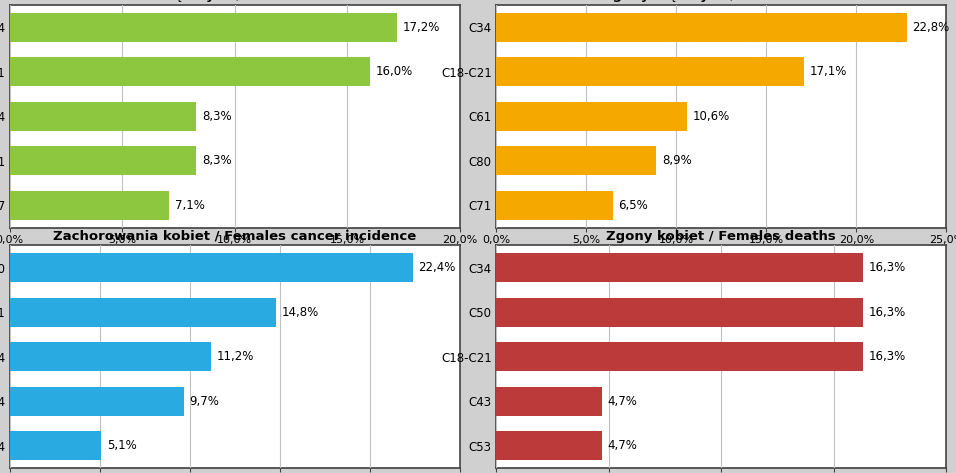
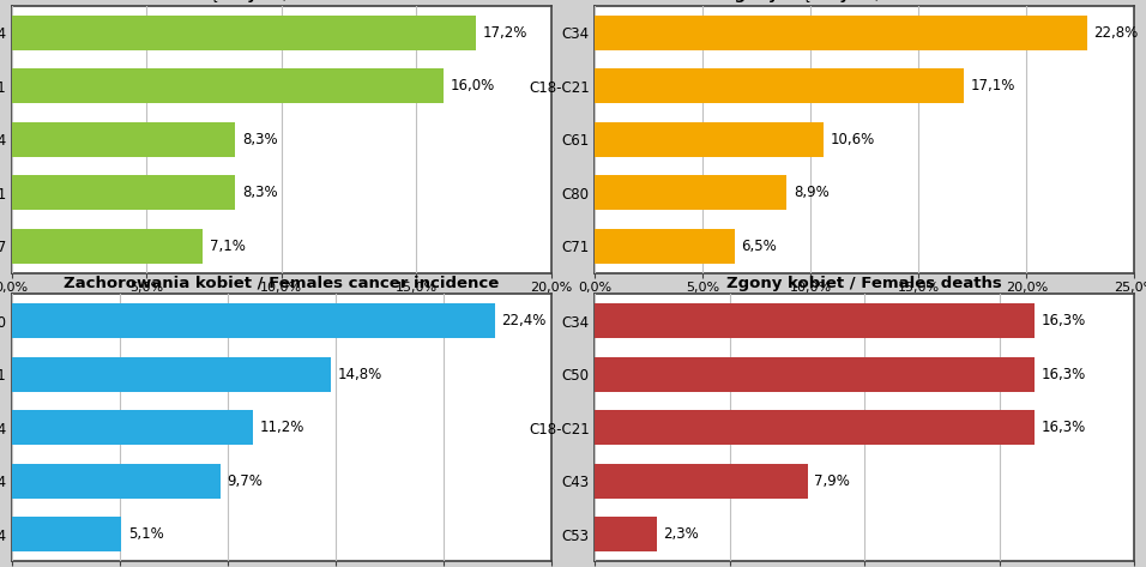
Zgony kobiet / Females deaths/C43: 4,7% -> 7,9%
Zgony kobiet / Females deaths/C53: 4,7% -> 2,3%
